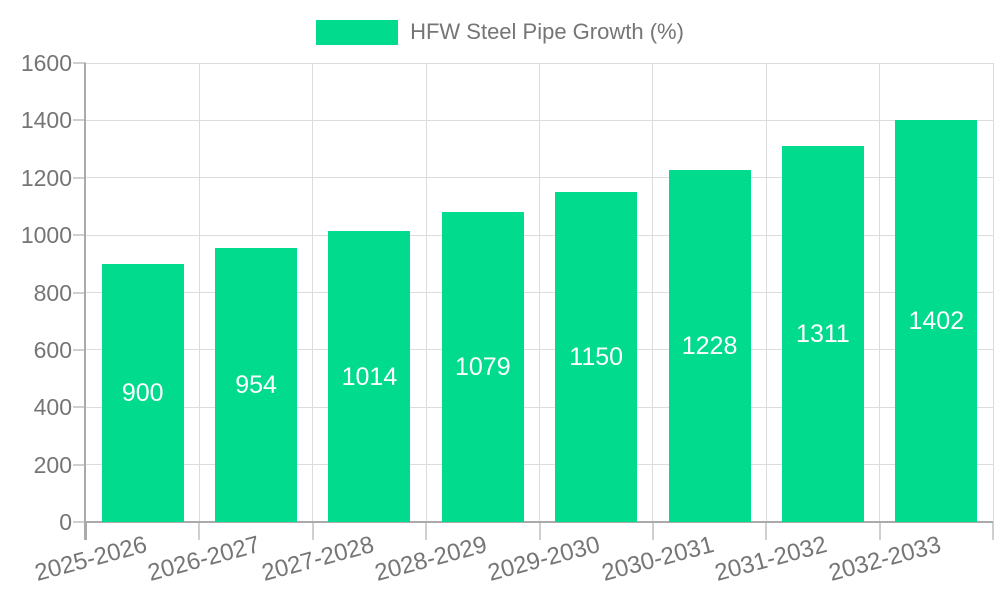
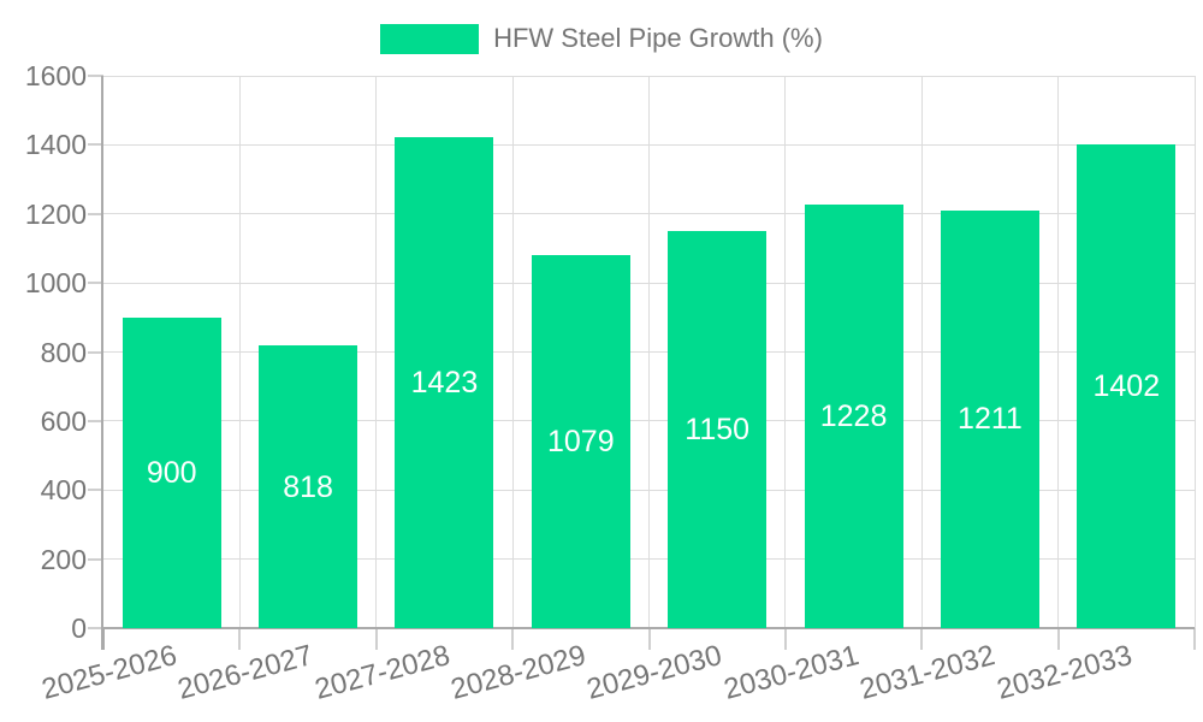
2026-2027: 954 -> 818
2027-2028: 1014 -> 1423
2031-2032: 1311 -> 1211
